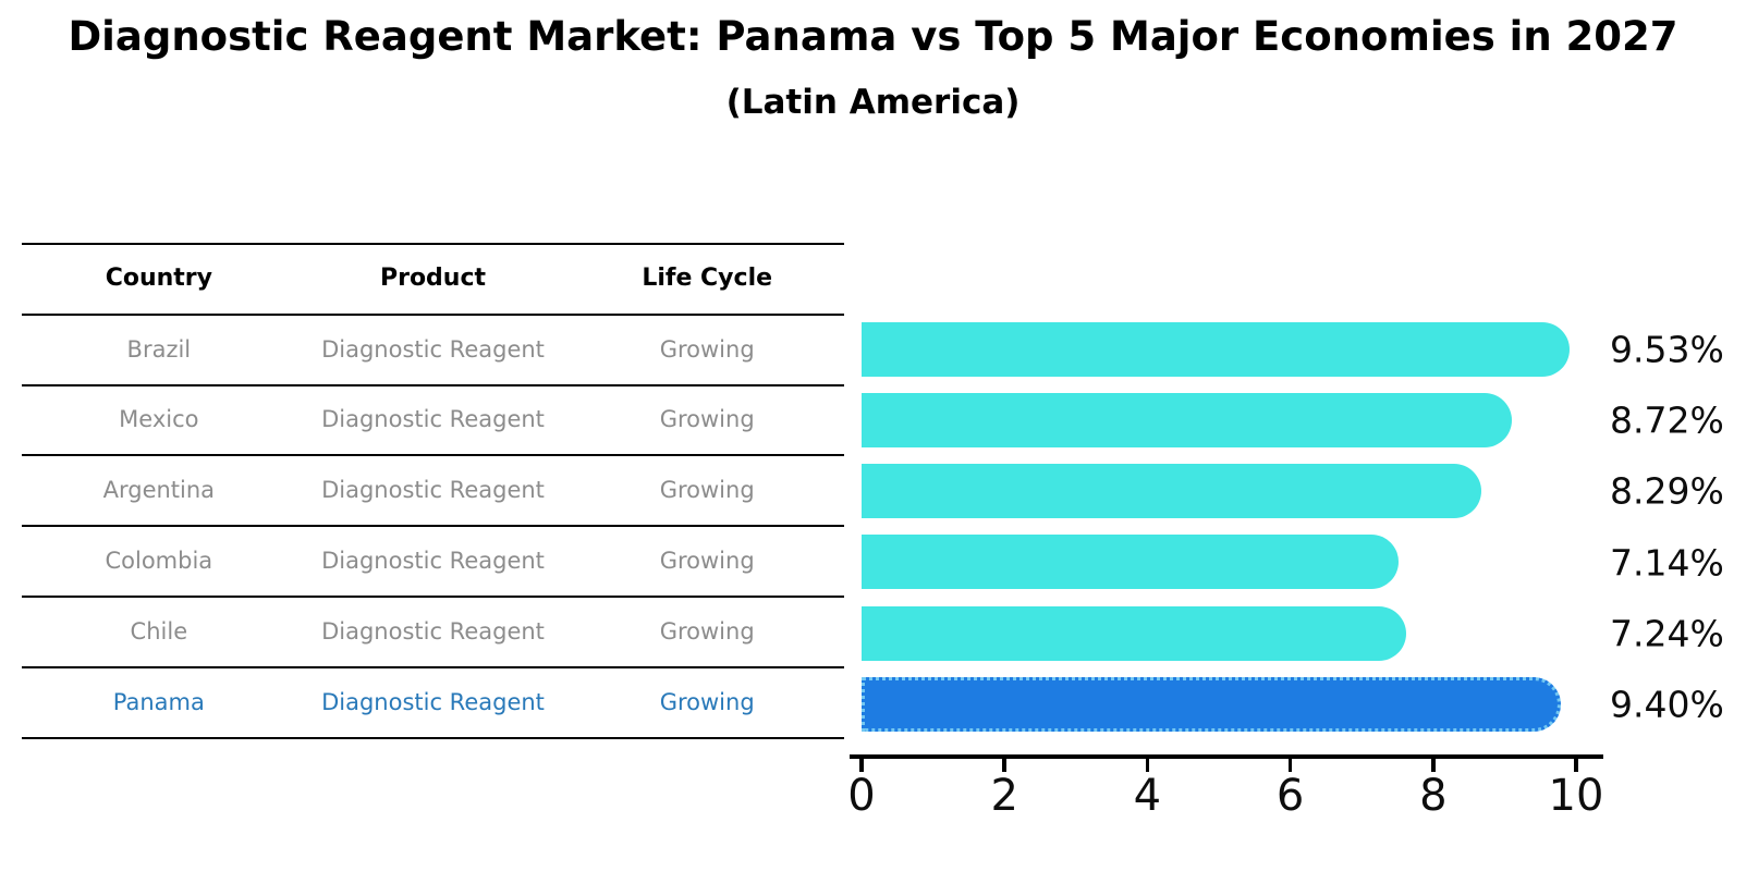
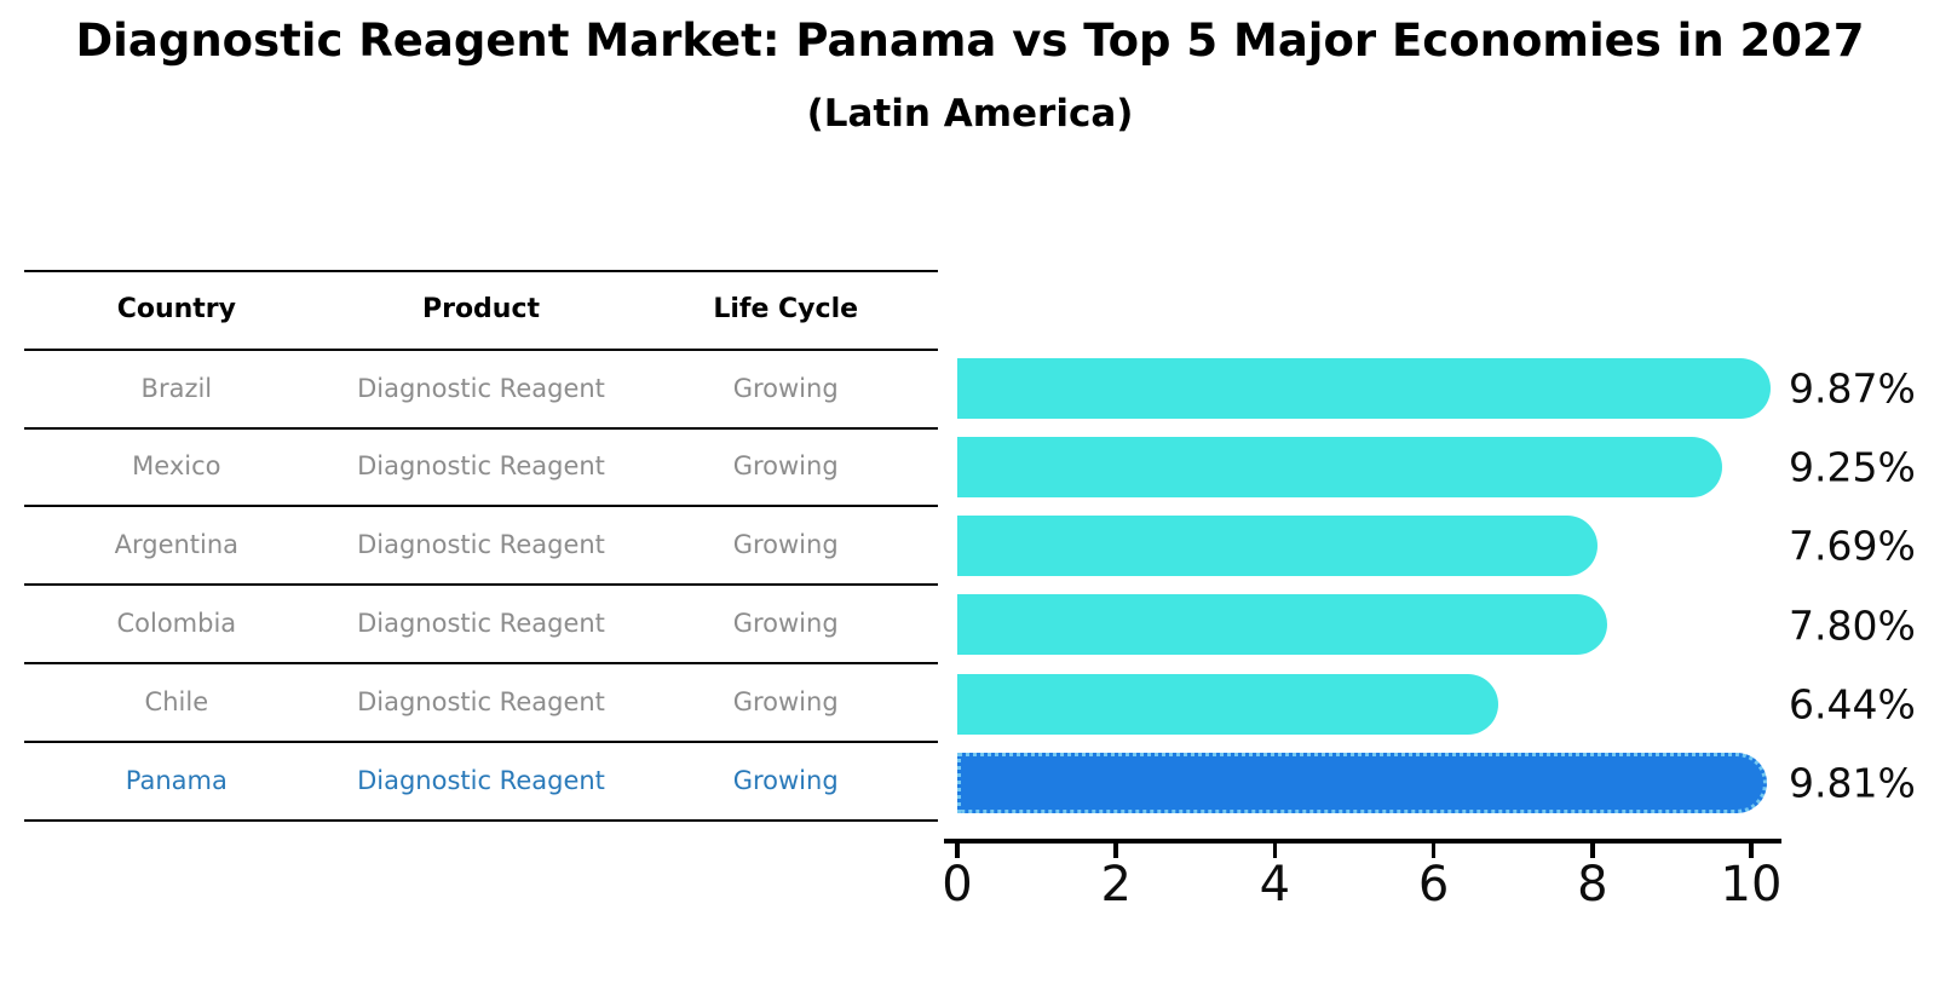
Brazil: 9.53% -> 9.87%
Mexico: 8.72% -> 9.25%
Argentina: 8.29% -> 7.69%
Colombia: 7.14% -> 7.80%
Chile: 7.24% -> 6.44%
Panama: 9.40% -> 9.81%
